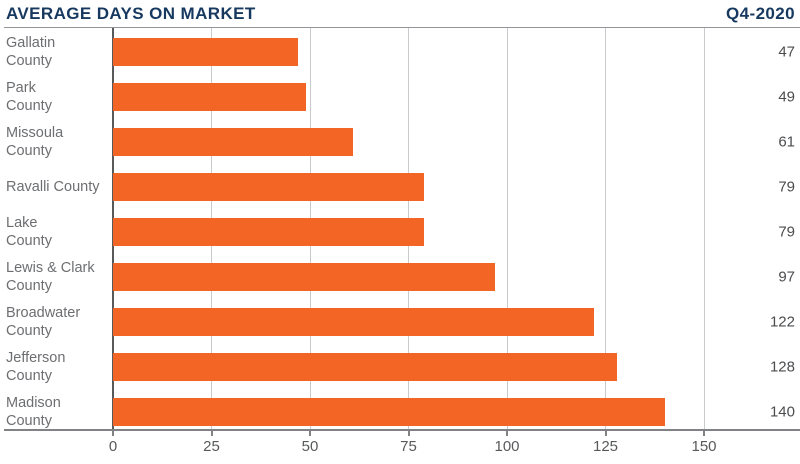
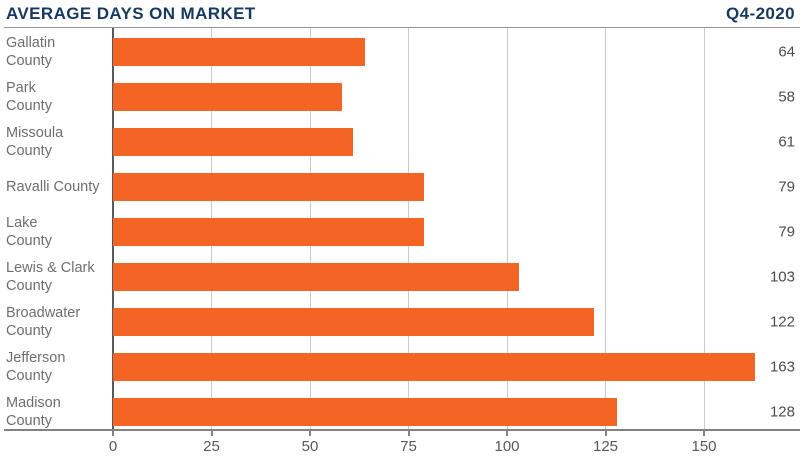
Gallatin County: 47 -> 64
Park County: 49 -> 58
Lewis & Clark County: 97 -> 103
Jefferson County: 128 -> 163
Madison County: 140 -> 128
